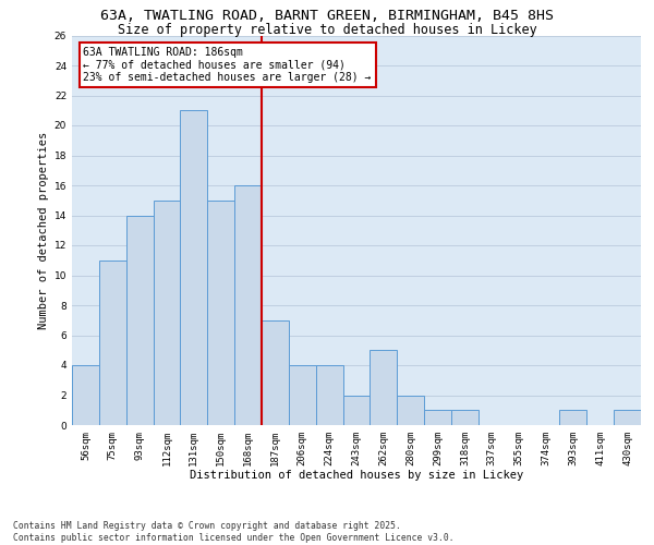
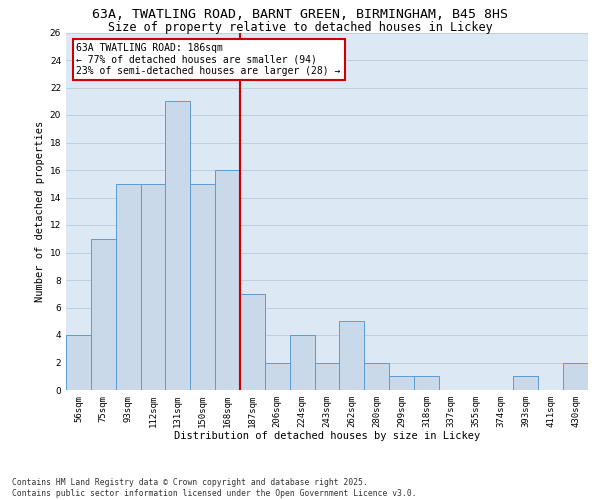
93sqm: 14 -> 15
206sqm: 4 -> 2
430sqm: 1 -> 2
